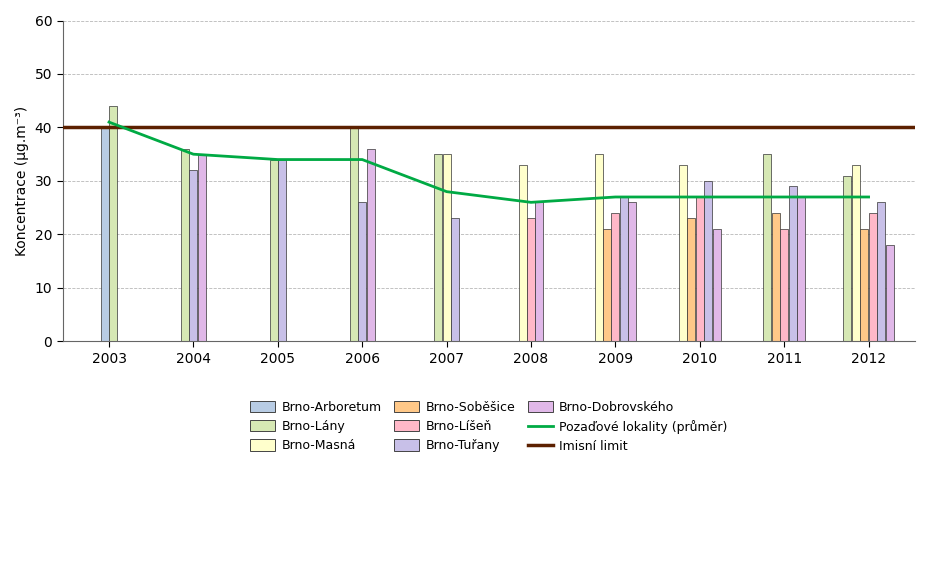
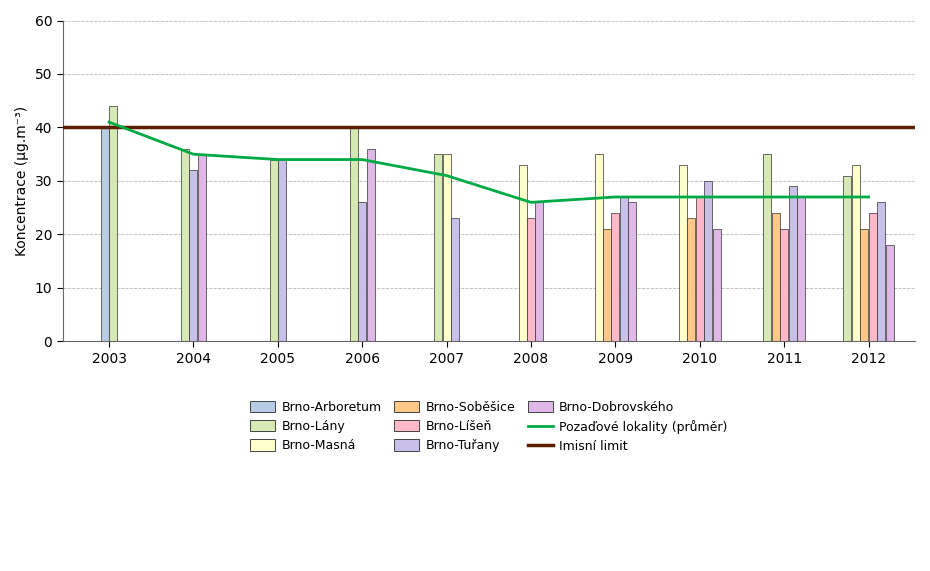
Pozaďové lokality (průměr)/2007: 28 -> 31
